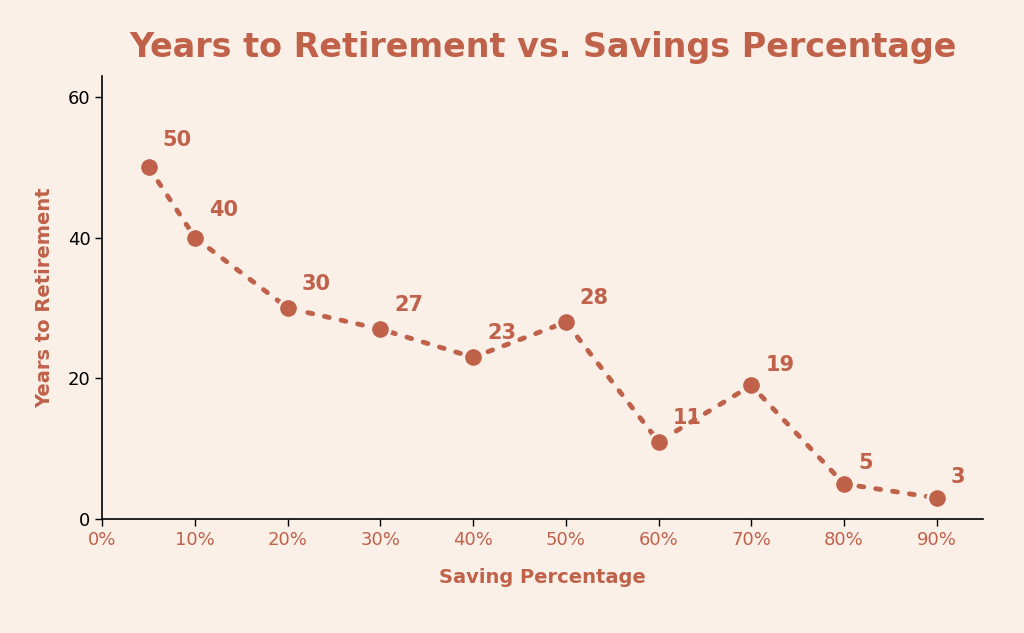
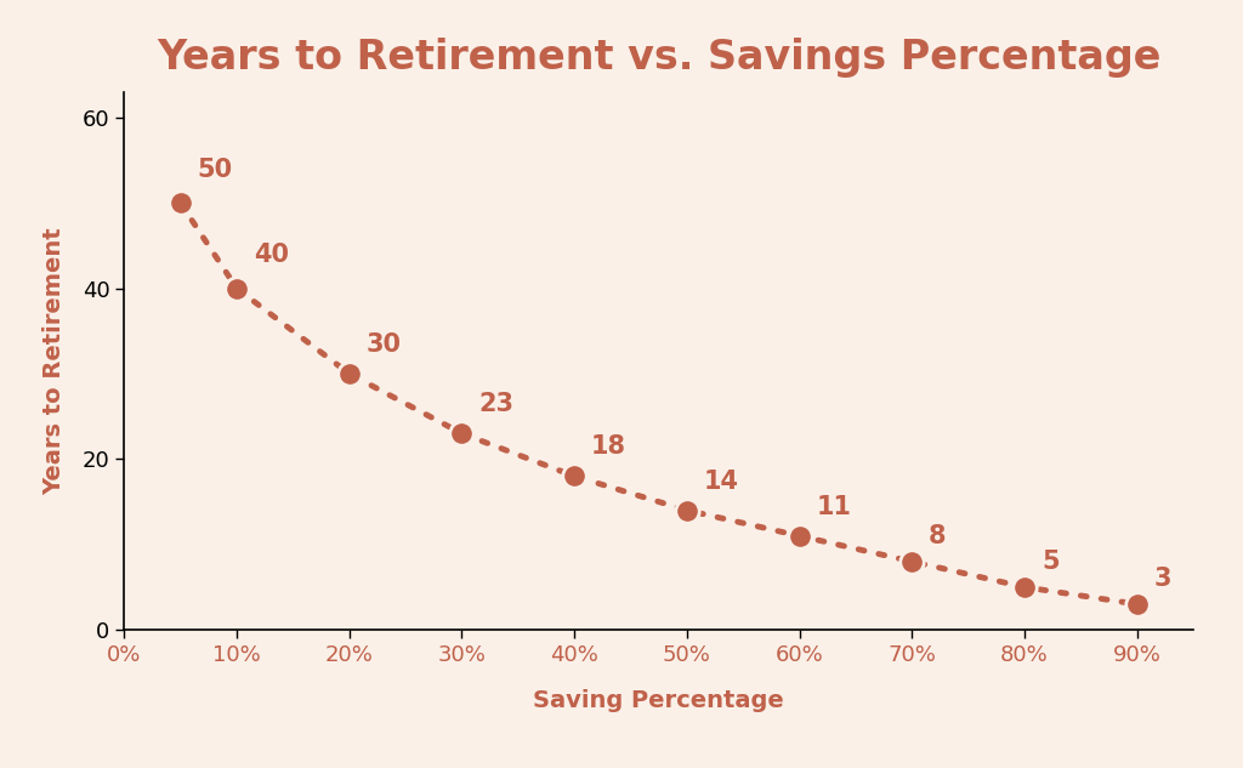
30%: 27 -> 23
40%: 23 -> 18
50%: 28 -> 14
70%: 19 -> 8
